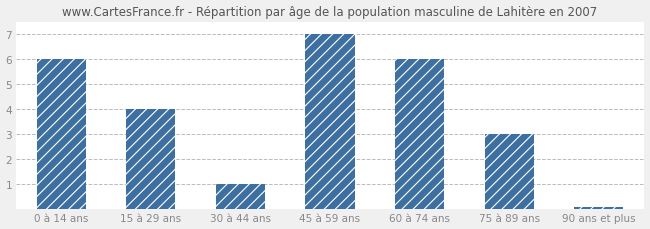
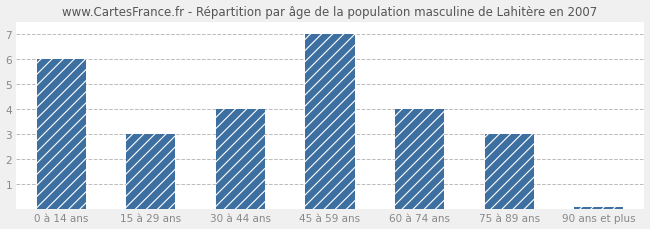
15 à 29 ans: 4.00 -> 3.00
30 à 44 ans: 1.00 -> 4.00
60 à 74 ans: 6.00 -> 4.00
